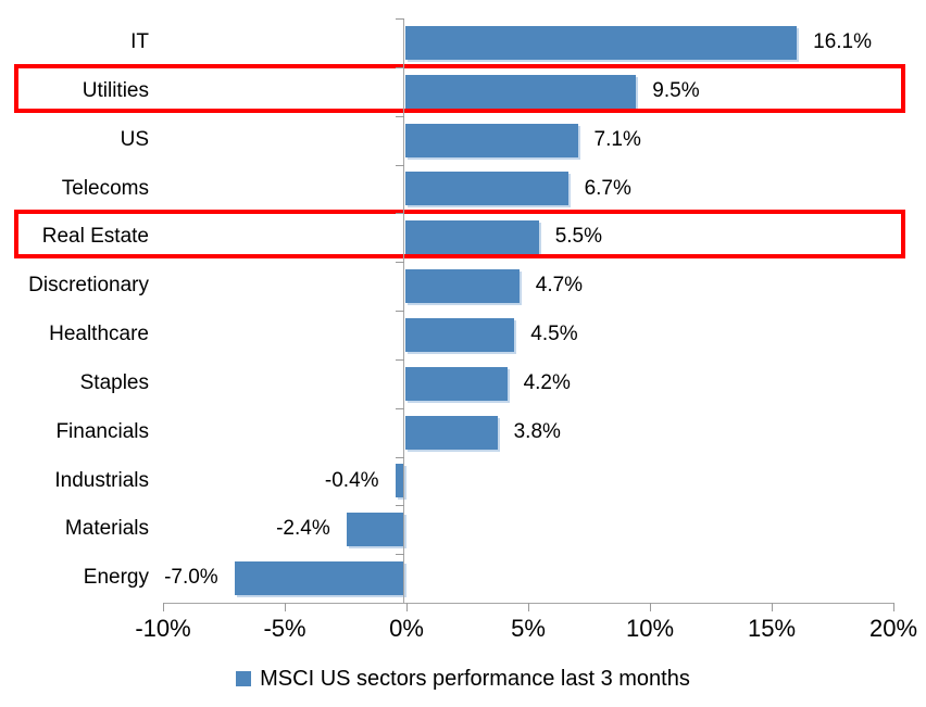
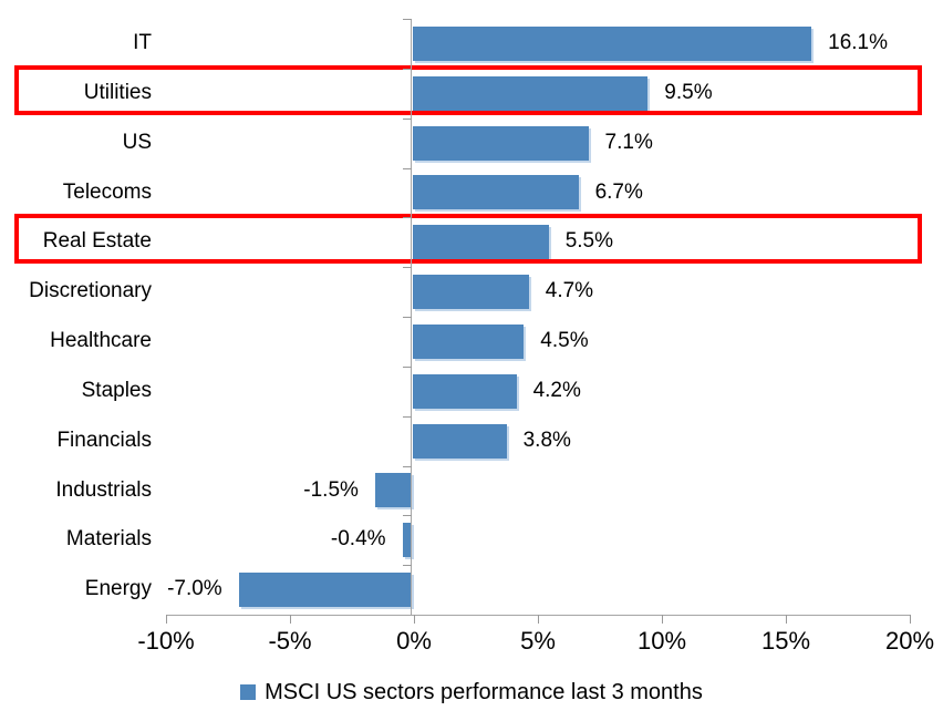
Industrials: -0.4% -> -1.5%
Materials: -2.4% -> -0.4%
